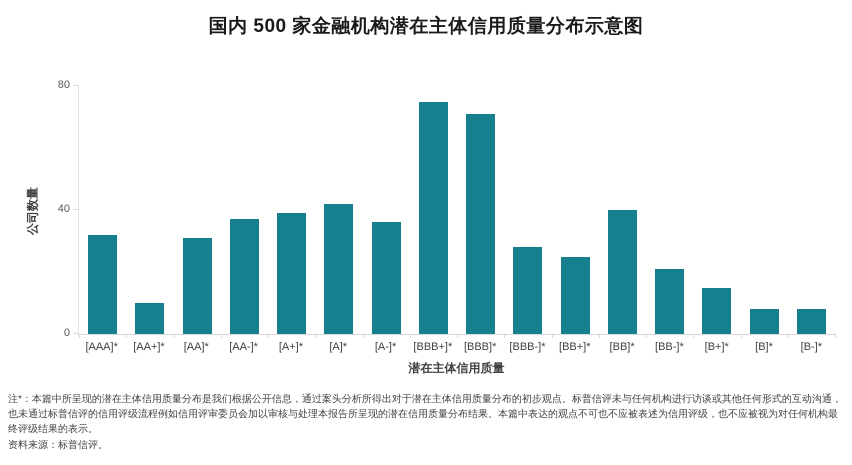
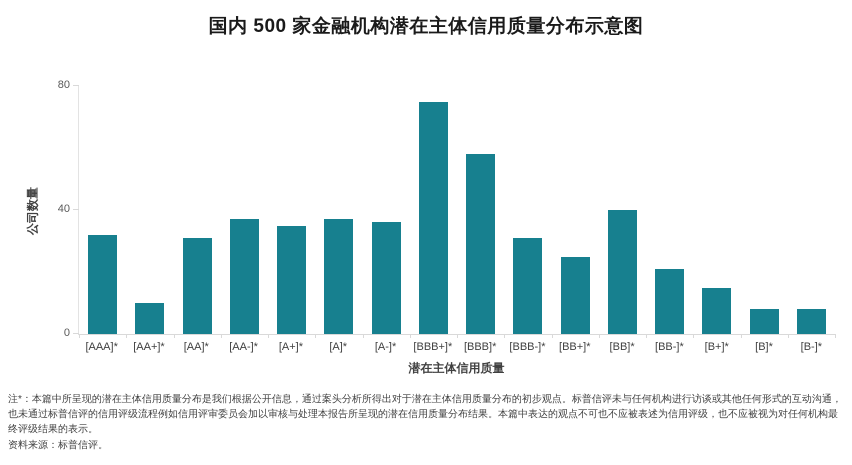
[A+]*: 39 -> 35
[A]*: 42 -> 37
[BBB]*: 71 -> 58
[BBB-]*: 28 -> 31
